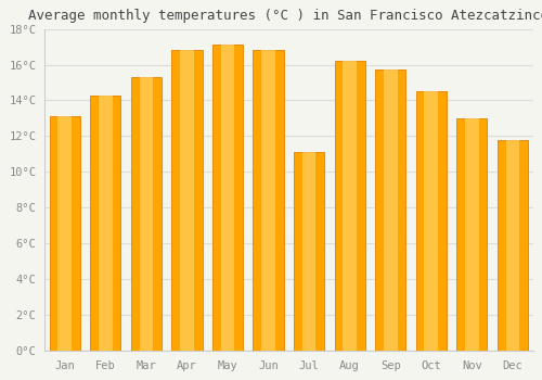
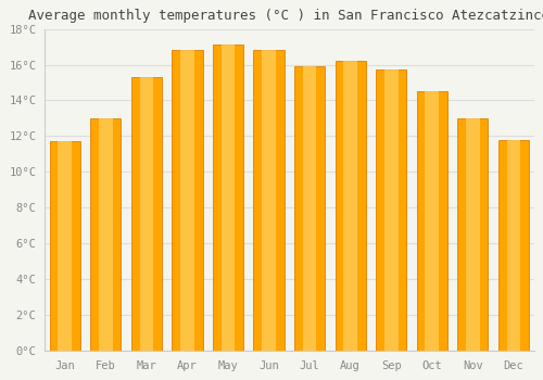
Jan: 13.1°C -> 11.7°C
Feb: 14.3°C -> 13.0°C
Jul: 11.1°C -> 15.9°C
